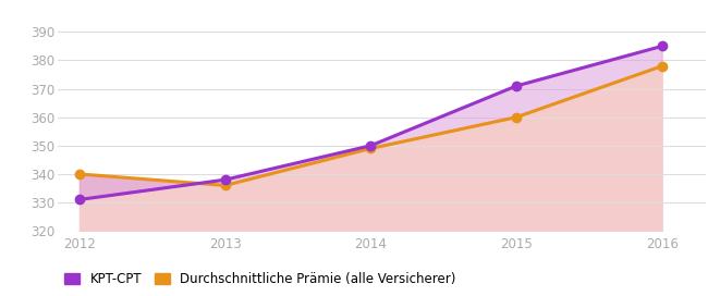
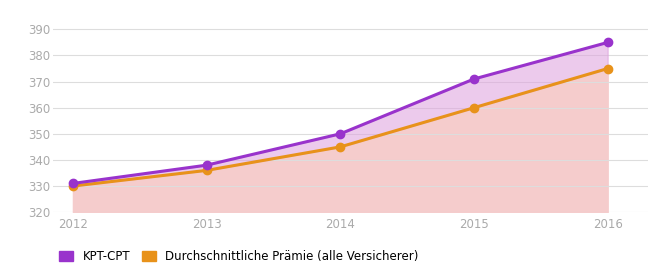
Durchschnittliche Prämie (alle Versicherer)/2012: 340 -> 330
Durchschnittliche Prämie (alle Versicherer)/2014: 349 -> 345
Durchschnittliche Prämie (alle Versicherer)/2016: 378 -> 375
